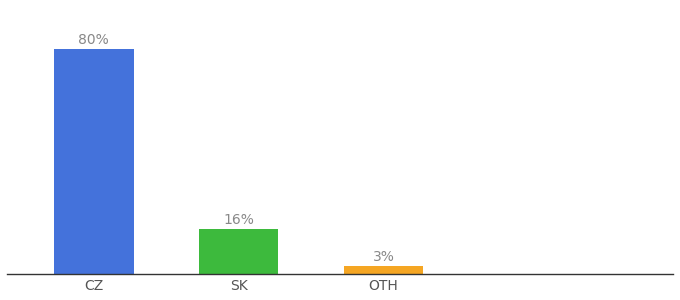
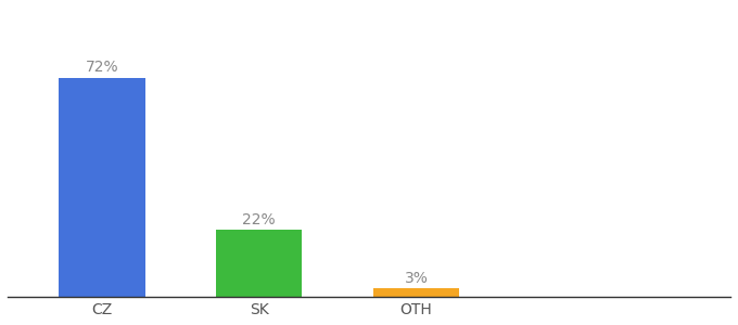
CZ: 80% -> 72%
SK: 16% -> 22%
